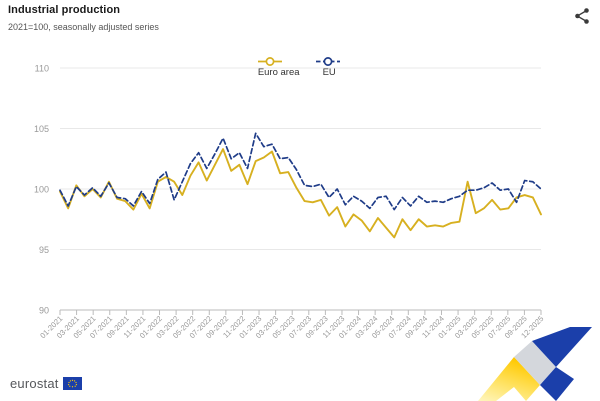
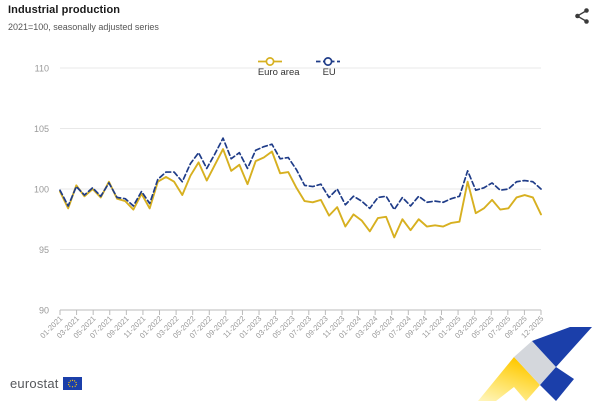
EU/03-2022: 99.1 -> 101.4
EU/01-2023: 104.6 -> 103.2
Euro area/05-2024: 96.8 -> 97.7
EU/03-2025: 99.9 -> 101.5
EU/09-2025: 98.9 -> 100.6
